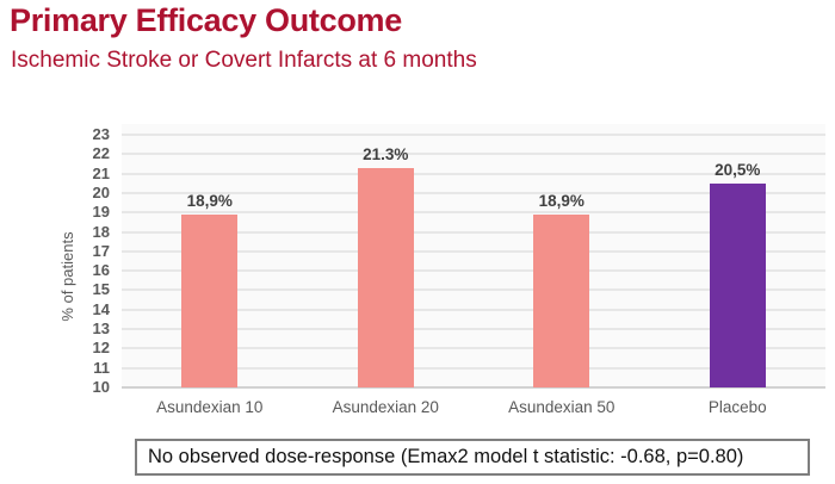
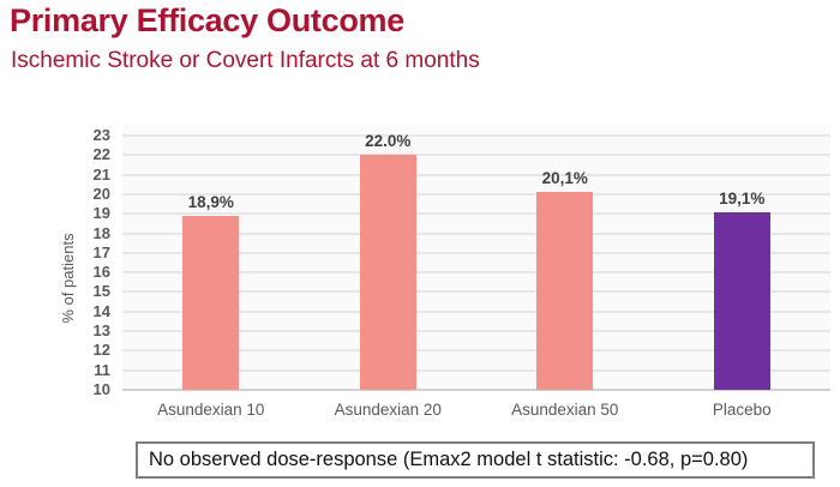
Asundexian 20: 21.3% -> 22.0%
Asundexian 50: 18,9% -> 20,1%
Placebo: 20,5% -> 19,1%
